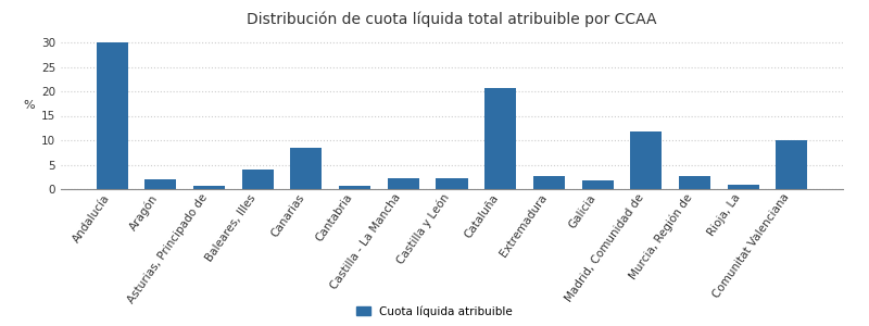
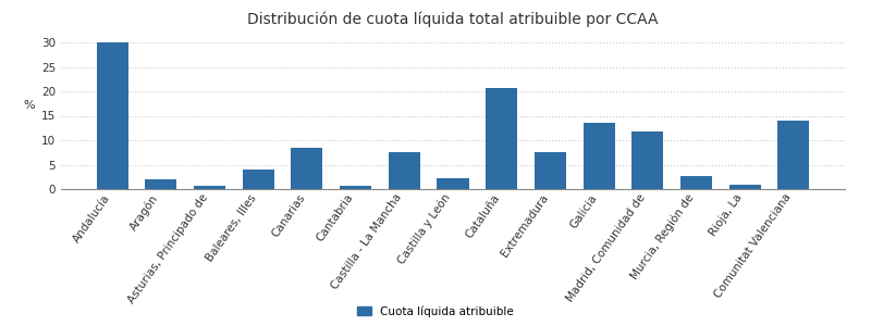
Castilla - La Mancha: 2.2 -> 7.5
Extremadura: 2.6 -> 7.5
Galicia: 1.7 -> 13.5
Comunitat Valenciana: 10.0 -> 14.0
